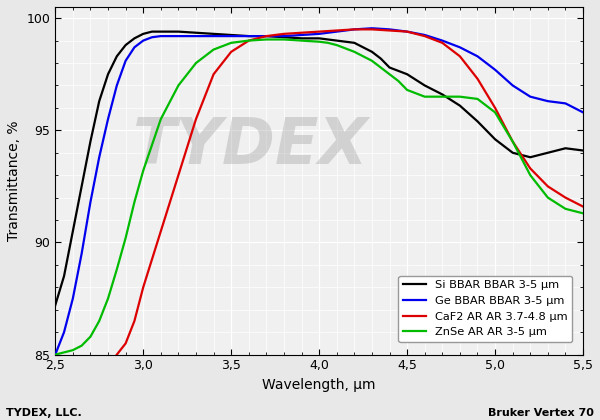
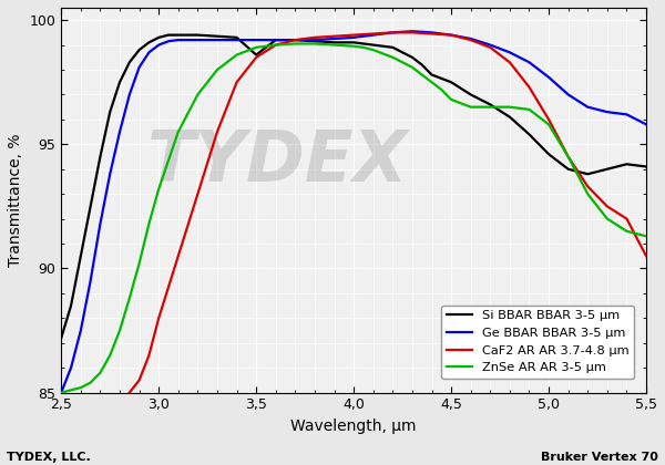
Si BBAR BBAR 3-5 μm/3,5: 99.25 -> 98.60
CaF2 AR AR 3.7-4.8 μm/5,5: 91.60 -> 90.50
